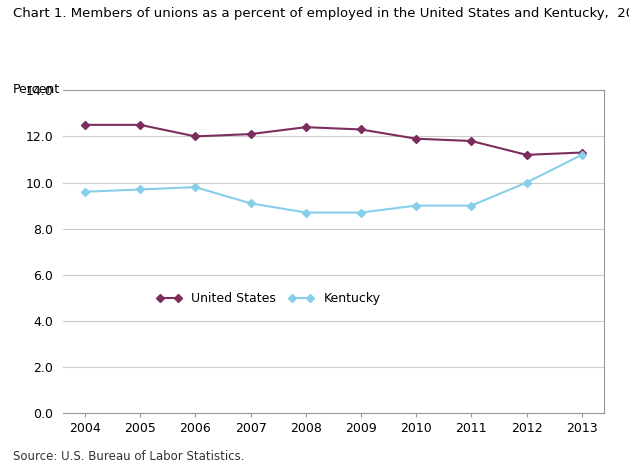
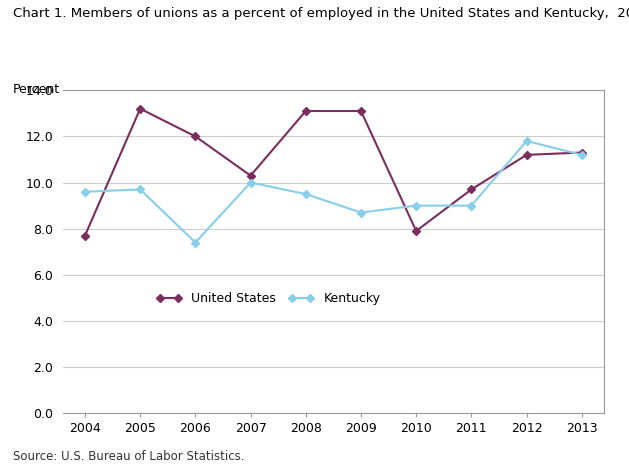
United States/2004: 12.5 -> 7.7
United States/2005: 12.5 -> 13.2
Kentucky/2006: 9.8 -> 7.4
United States/2007: 12.1 -> 10.3
Kentucky/2007: 9.1 -> 10.0
United States/2008: 12.4 -> 13.1
Kentucky/2008: 8.7 -> 9.5
United States/2009: 12.3 -> 13.1
United States/2010: 11.9 -> 7.9
United States/2011: 11.8 -> 9.7
Kentucky/2012: 10.0 -> 11.8
